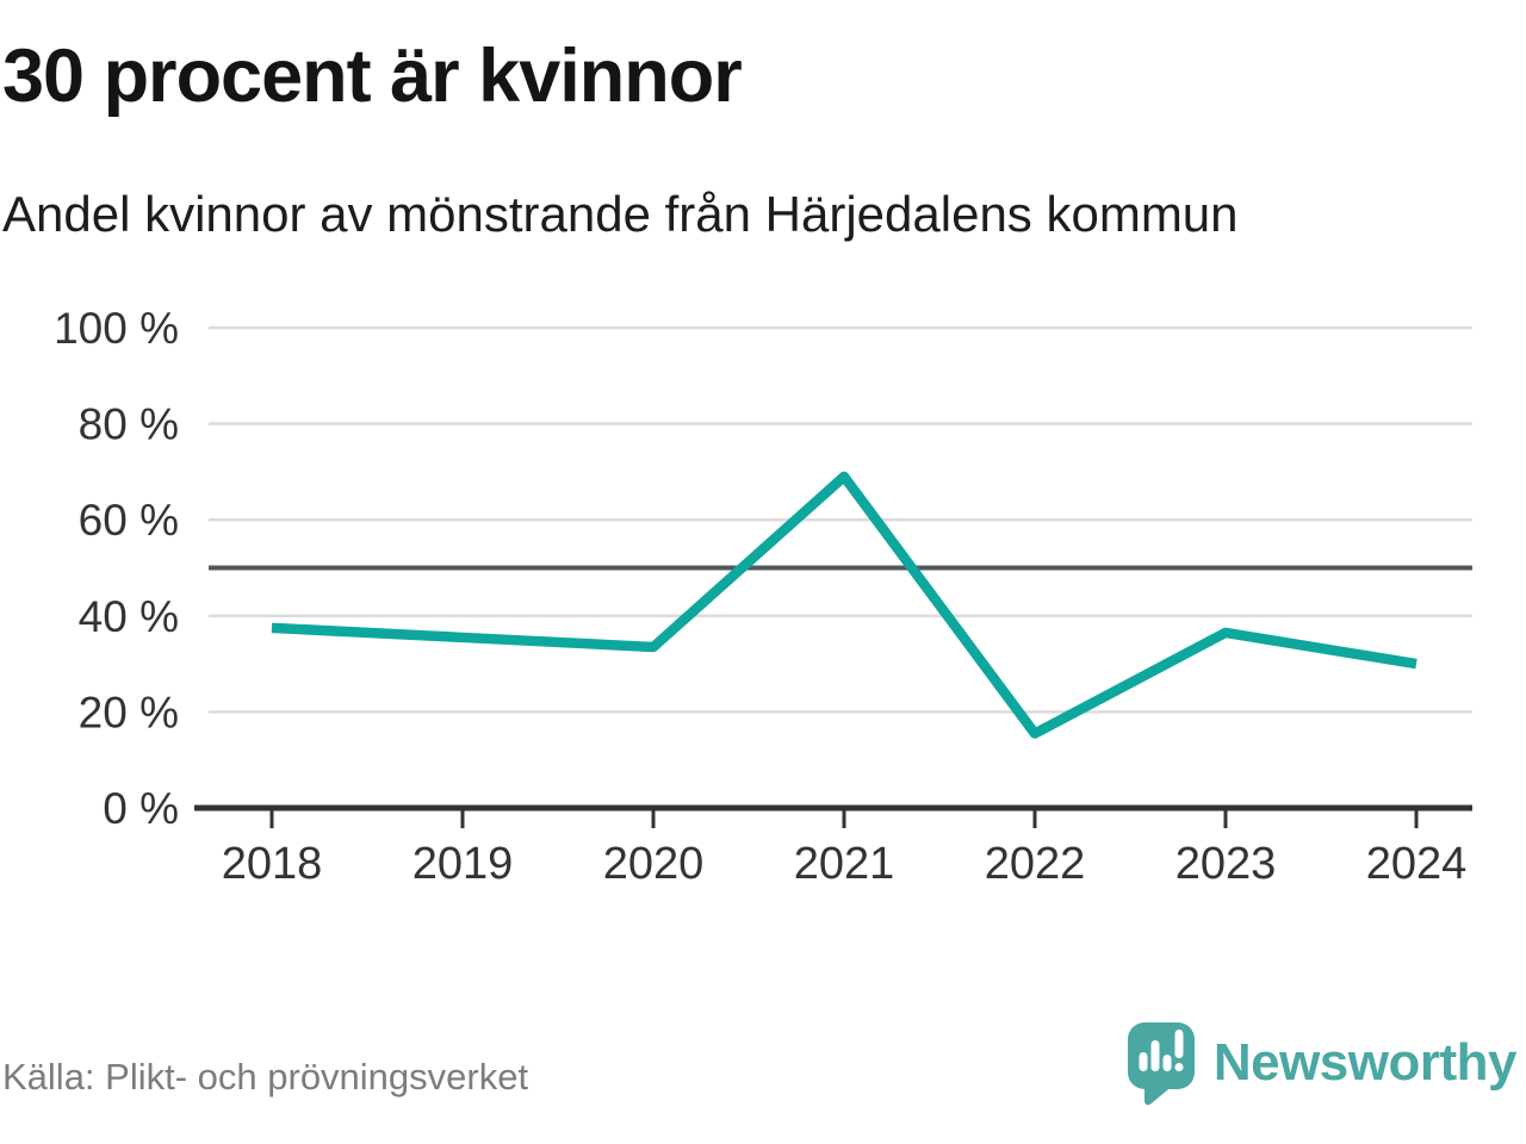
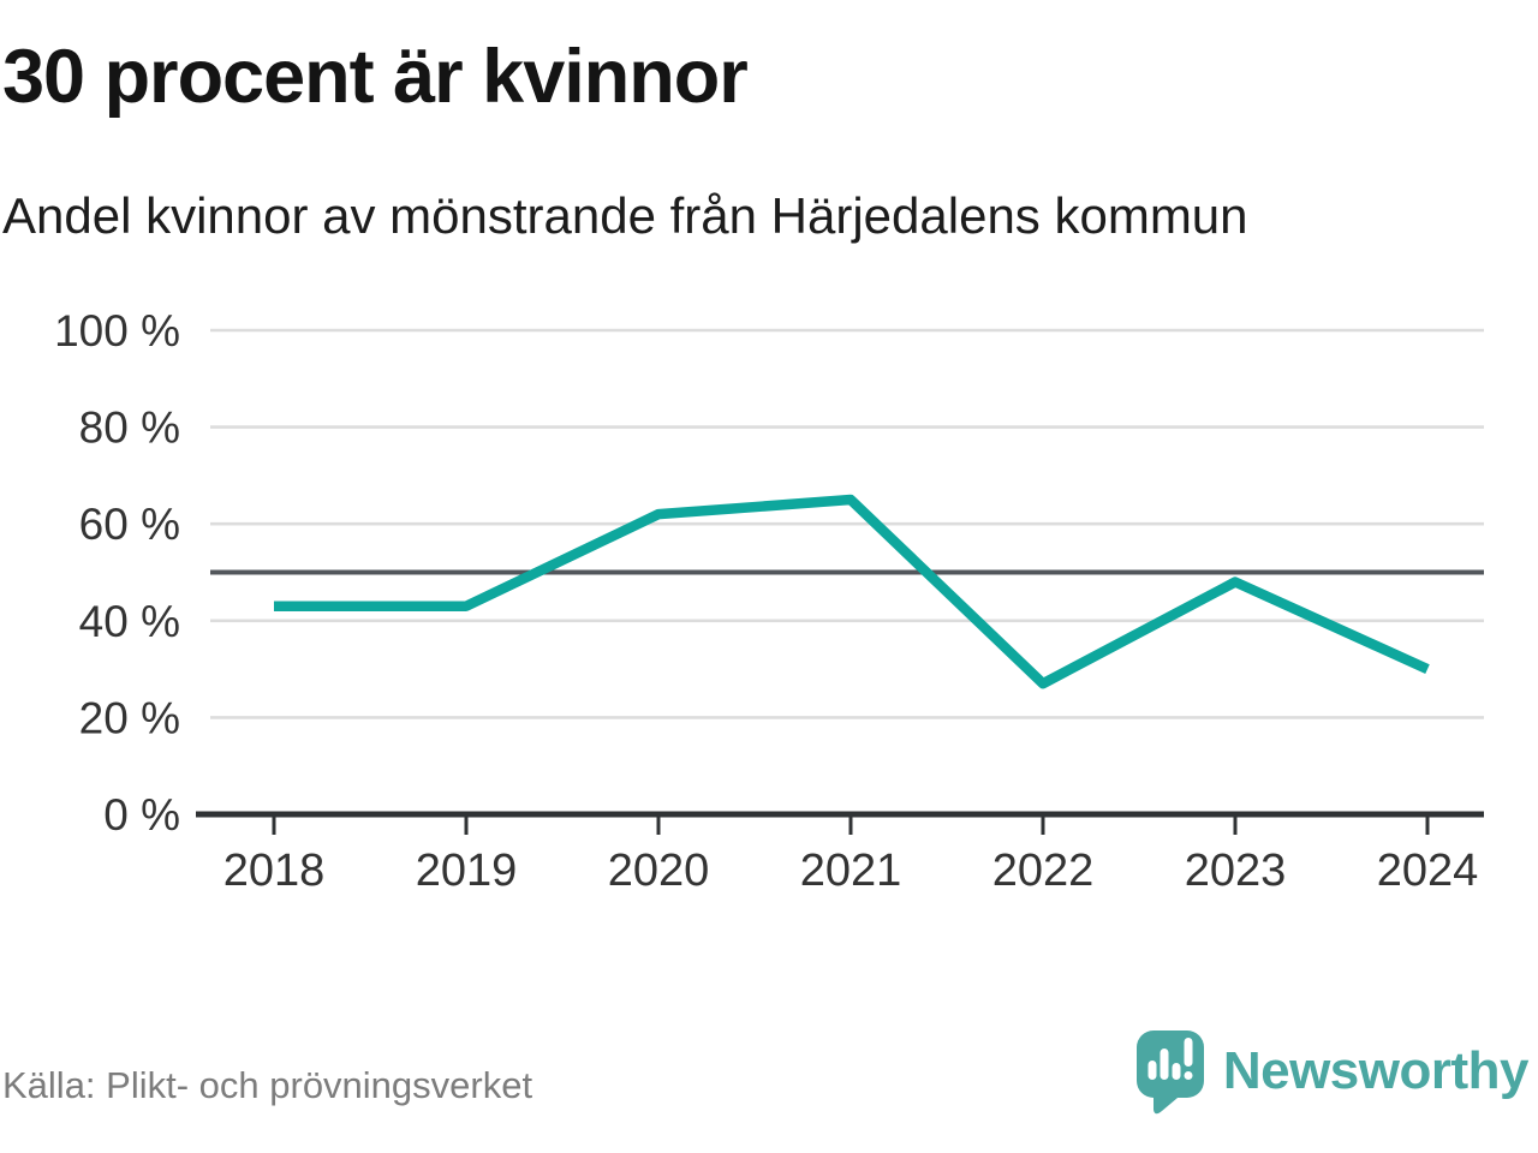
2018: 38% -> 43%
2019: 36% -> 43%
2020: 34% -> 62%
2021: 69% -> 65%
2022: 16% -> 27%
2023: 36% -> 48%
